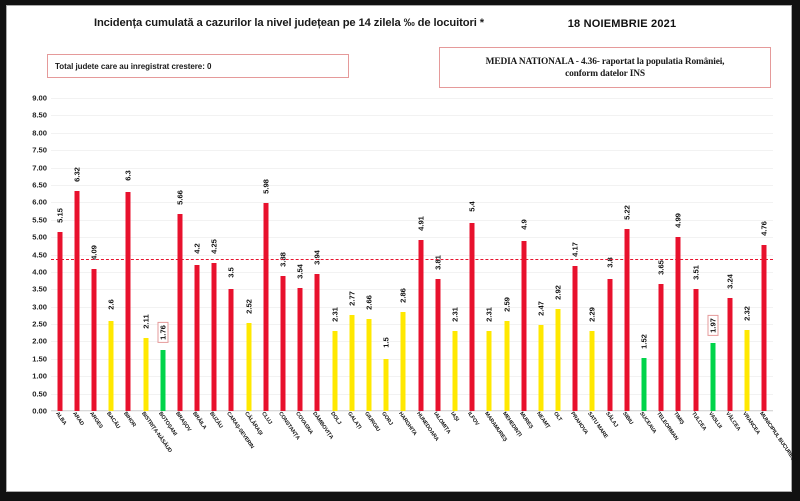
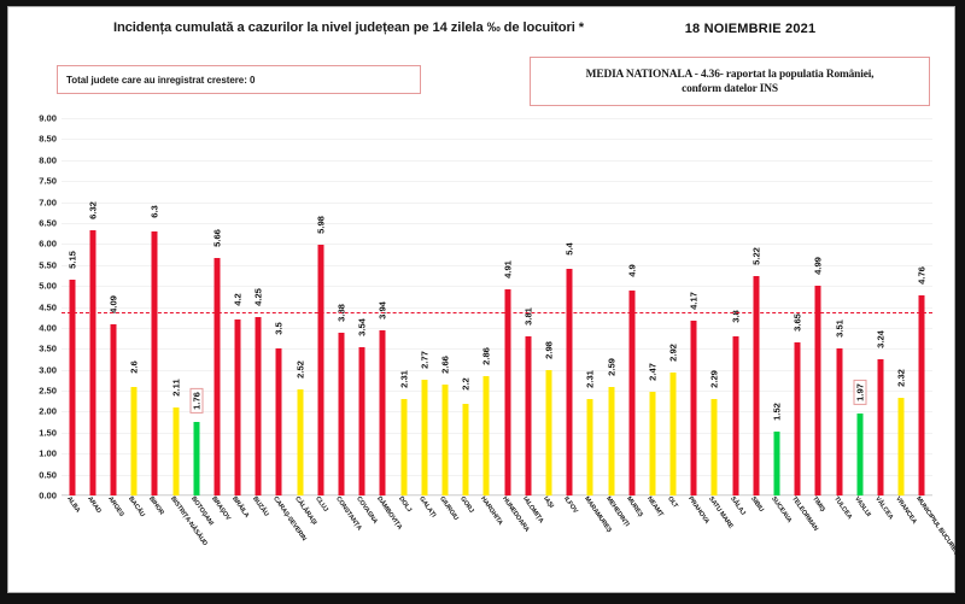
GORJ: 1.5 -> 2.2
IAȘI: 2.31 -> 2.98
